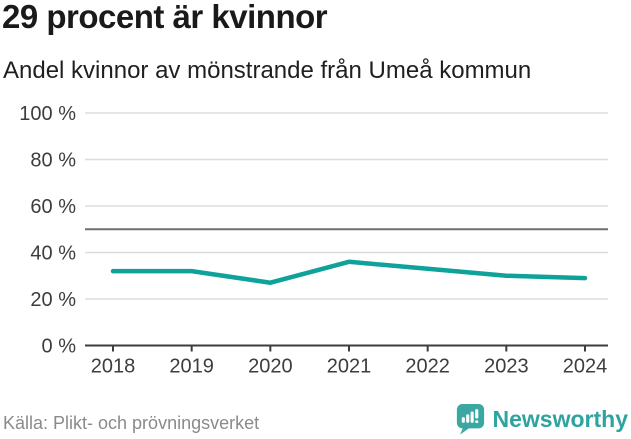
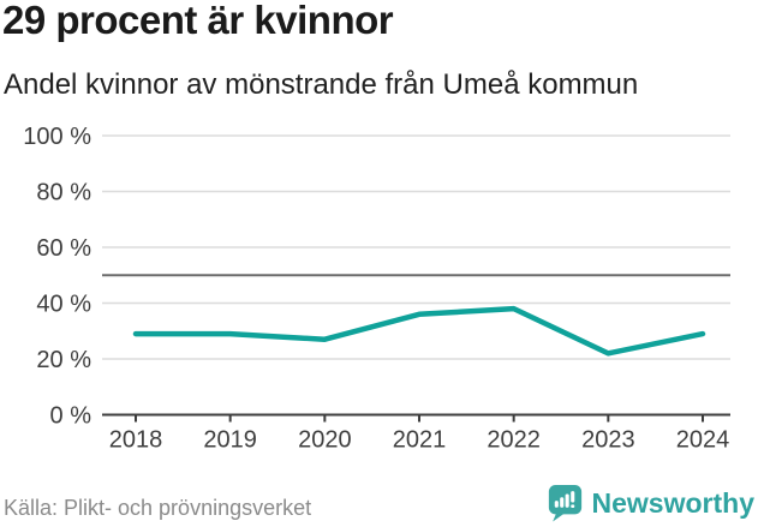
2018: 32% -> 29%
2019: 32% -> 29%
2022: 33% -> 38%
2023: 30% -> 22%
